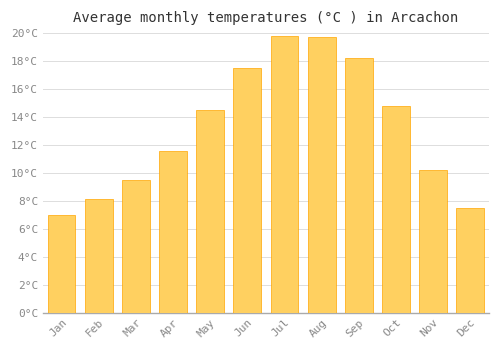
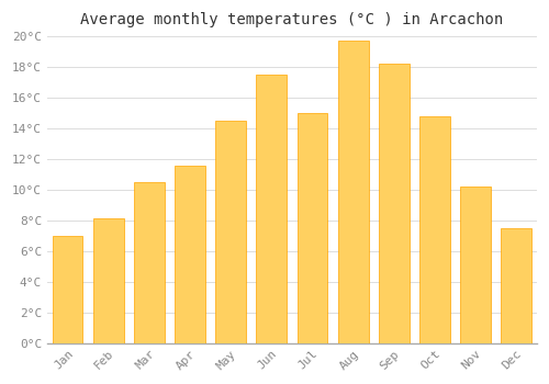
Mar: 9.5°C -> 10.5°C
Jul: 19.8°C -> 15.0°C
